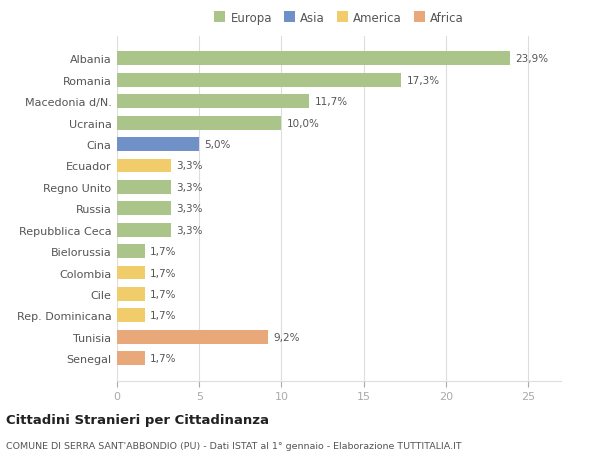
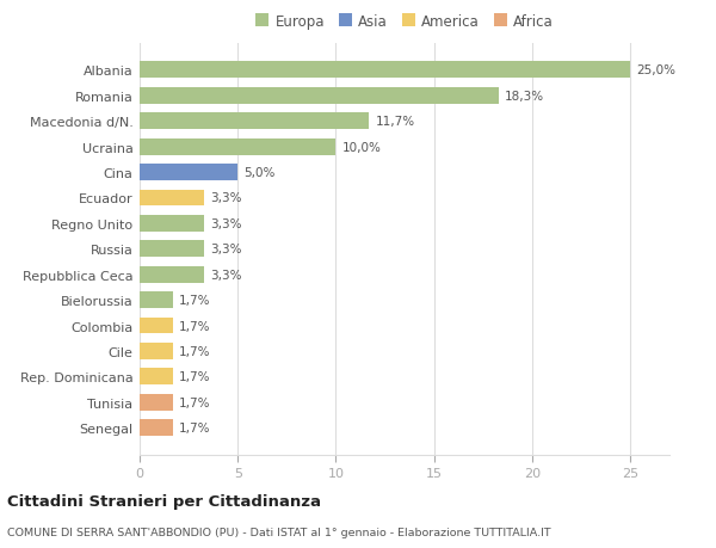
Albania: 23,9% -> 25,0%
Romania: 17,3% -> 18,3%
Tunisia: 9,2% -> 1,7%
